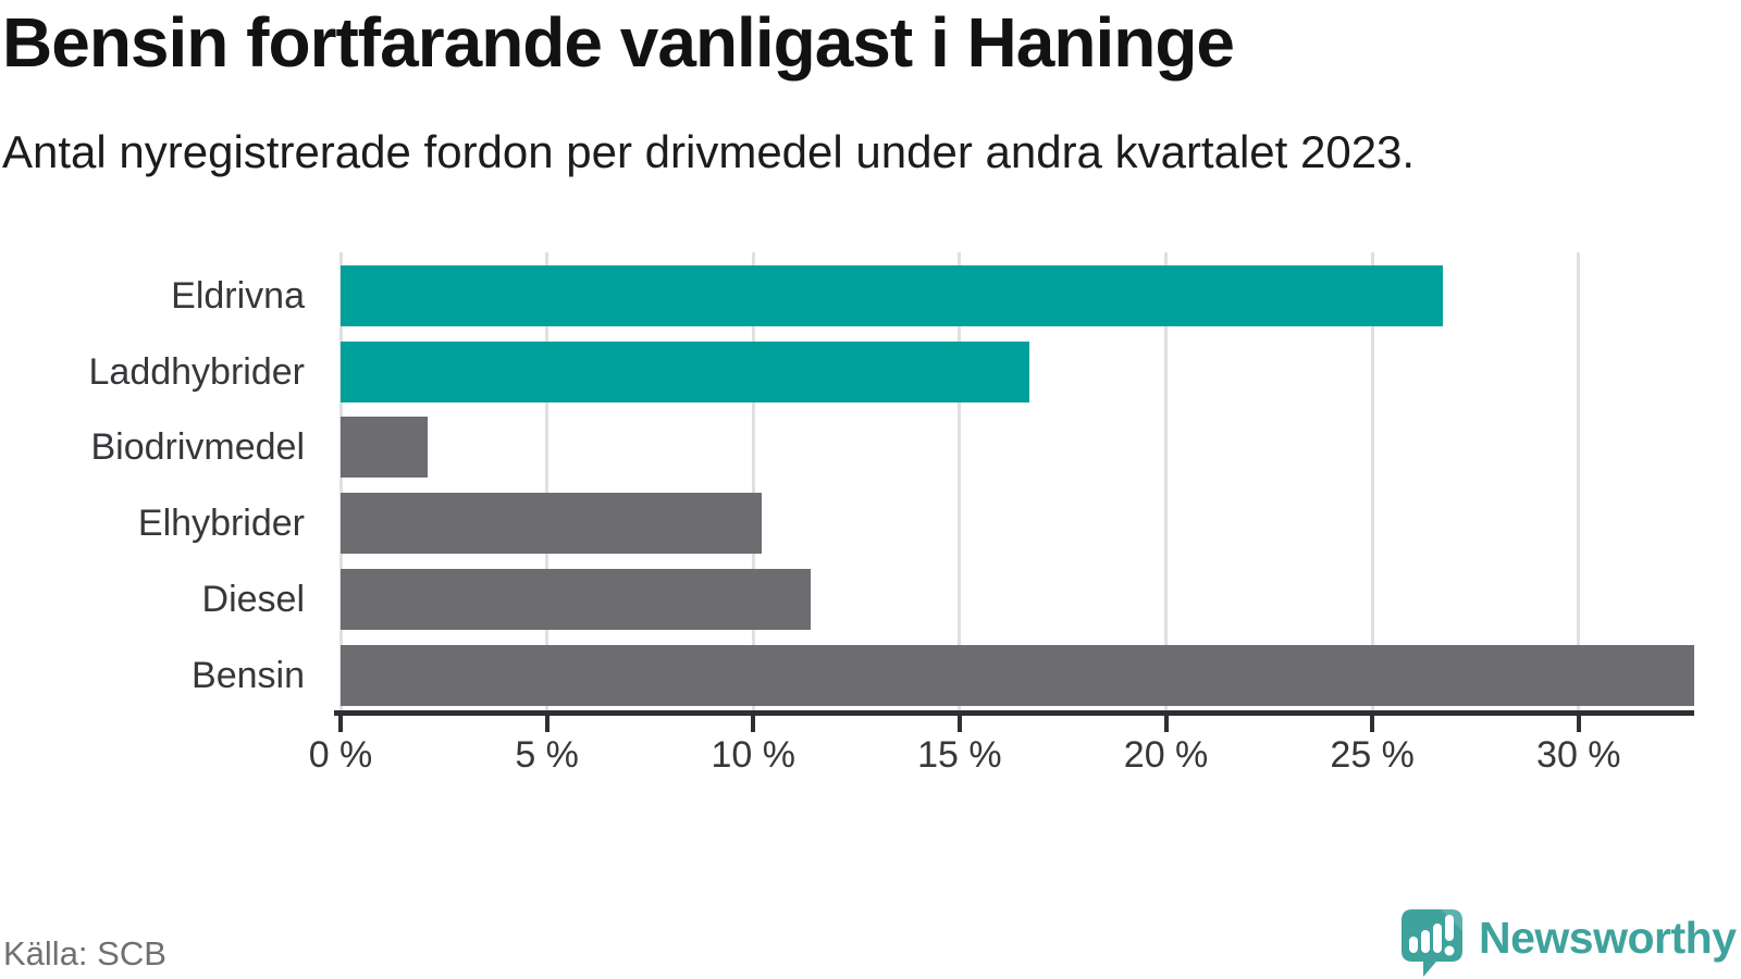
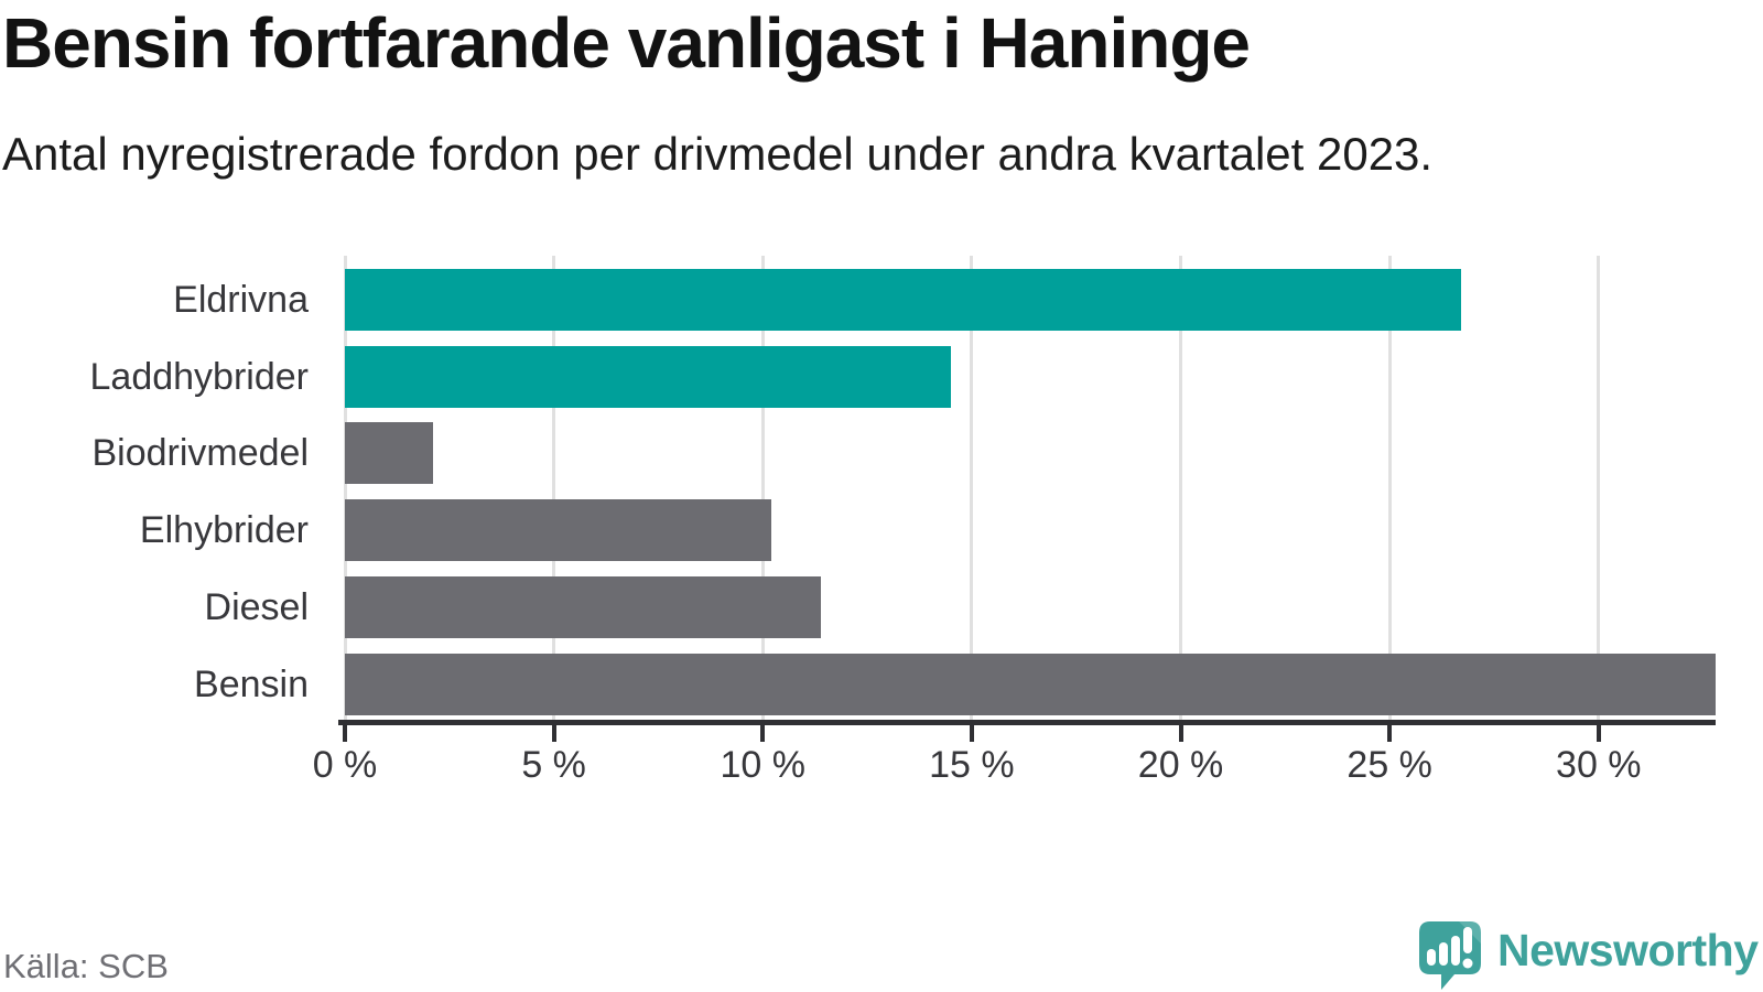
Laddhybrider: 16.7% -> 14.5%
